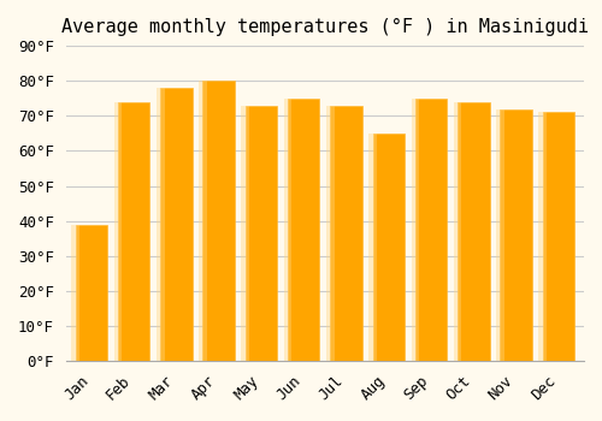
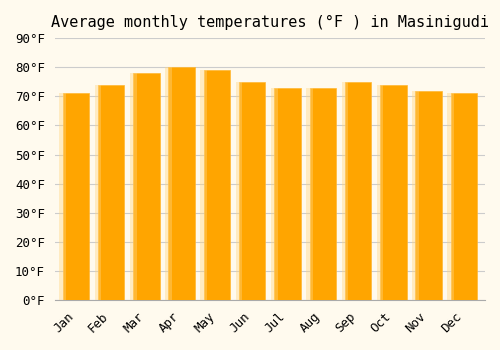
Jan: 39°F -> 71°F
May: 73°F -> 79°F
Aug: 65°F -> 73°F
